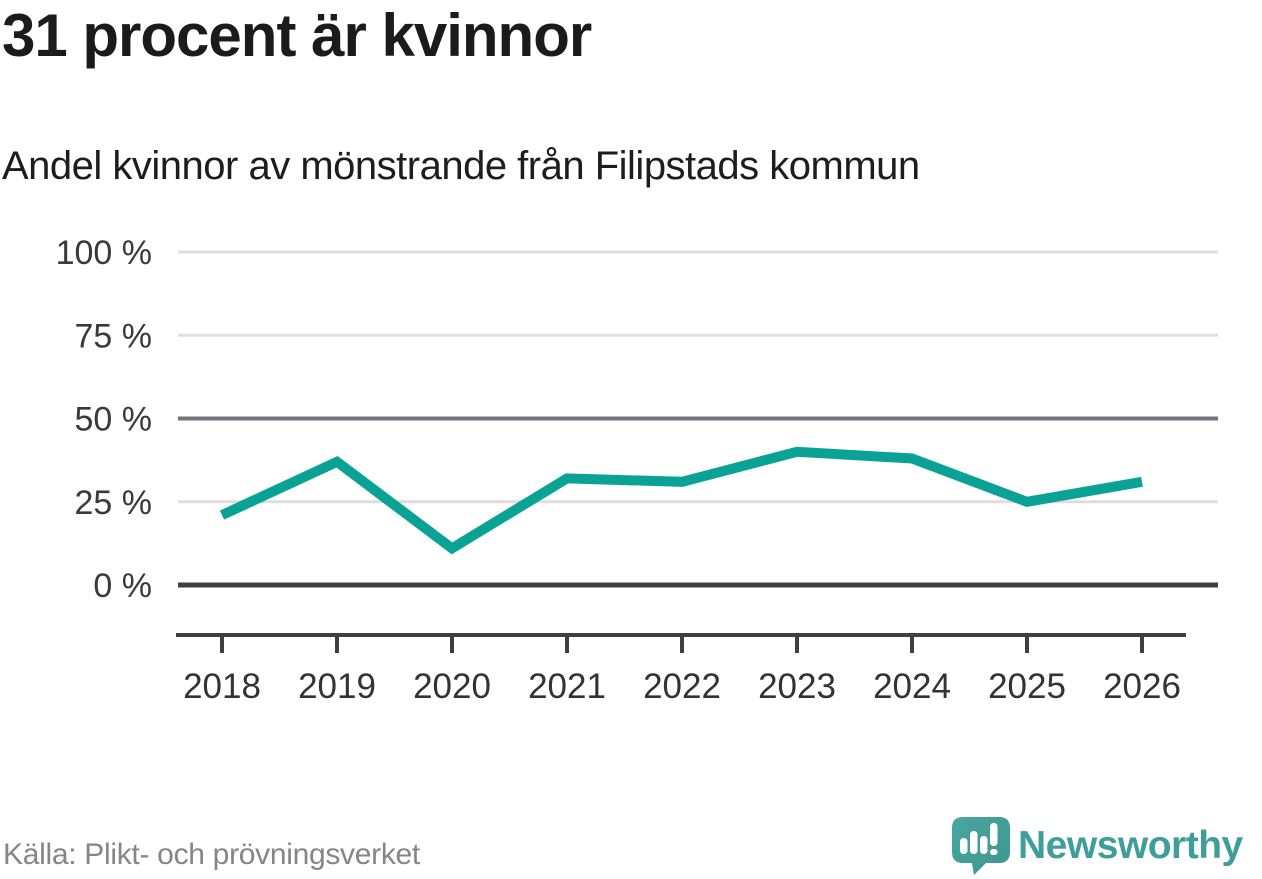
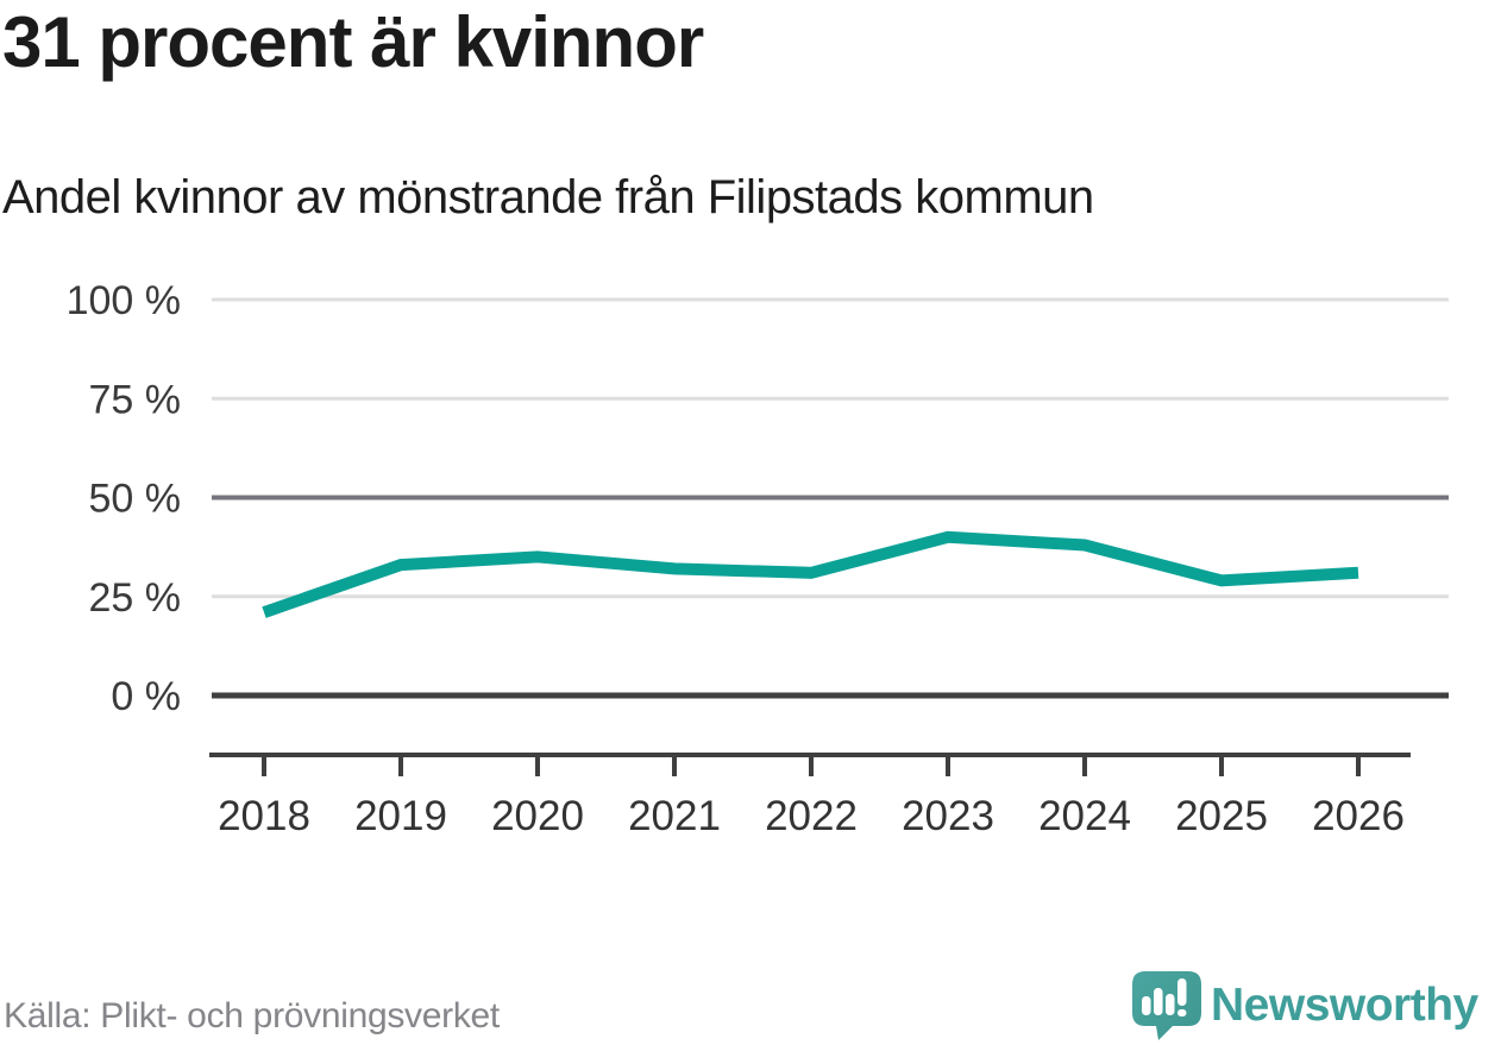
2019: 37% -> 33%
2020: 11% -> 35%
2025: 25% -> 29%
